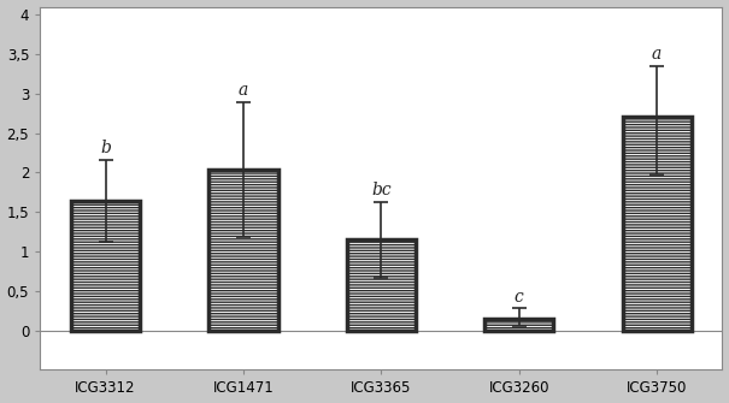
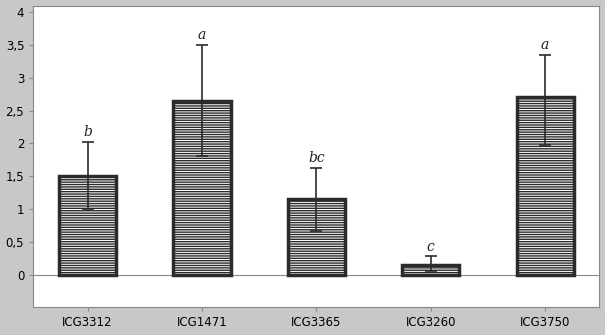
ICG3312: 1,64 -> 1,50
ICG1471: 2,04 -> 2,65
